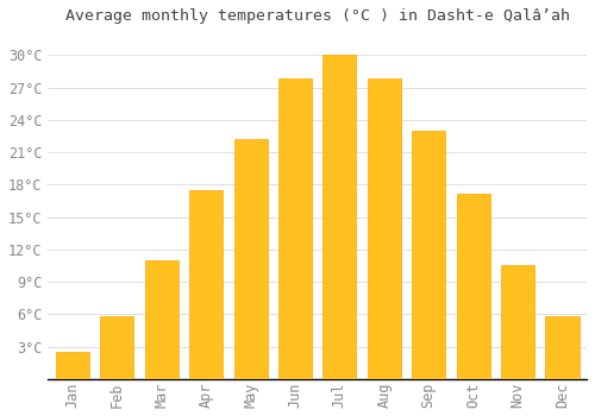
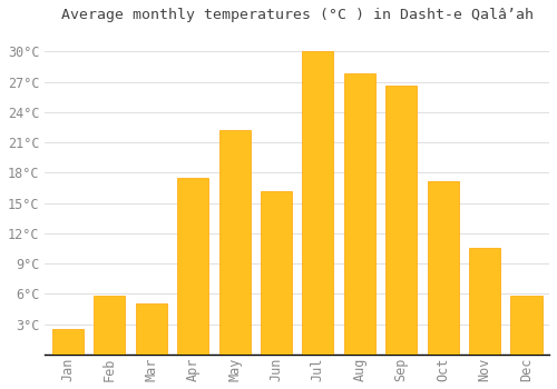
Mar: 11.0°C -> 5.0°C
Jun: 27.8°C -> 16.2°C
Sep: 23.0°C -> 26.6°C
